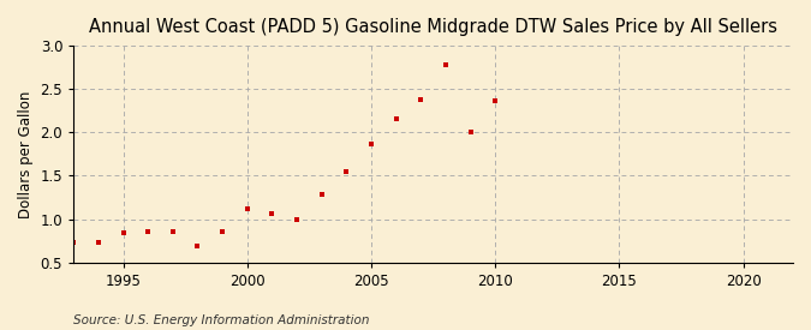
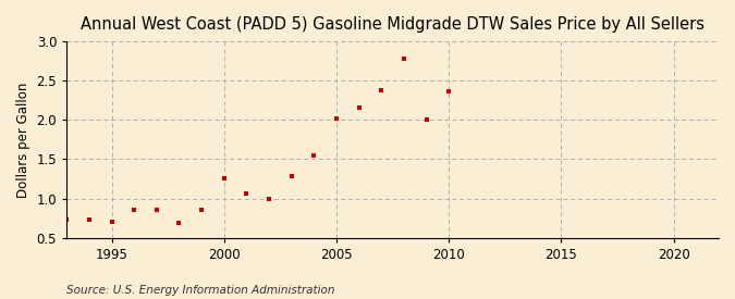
1995: 0.84 -> 0.70
2000: 1.12 -> 1.26
2005: 1.86 -> 2.02
